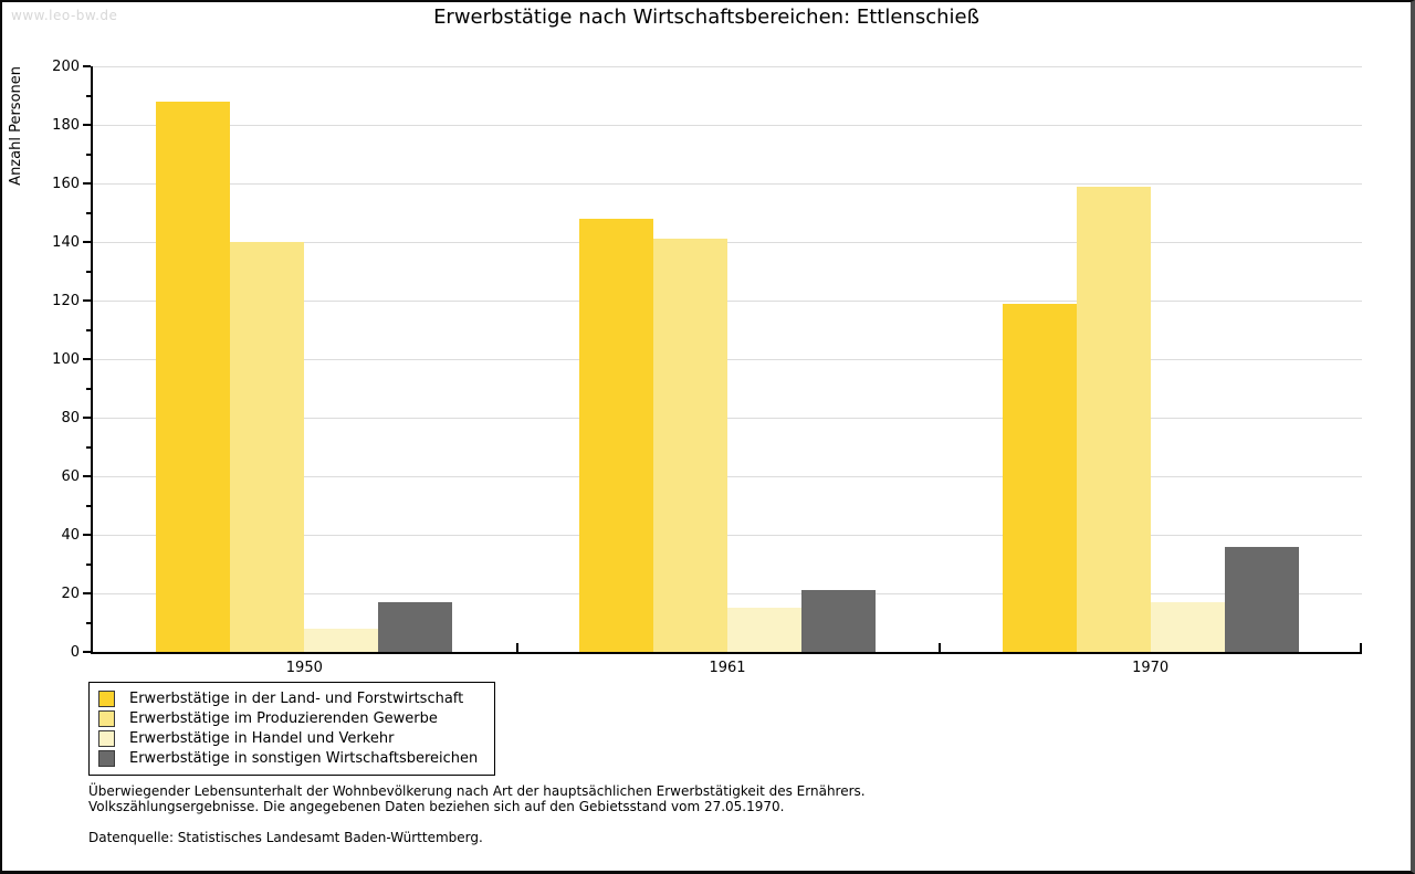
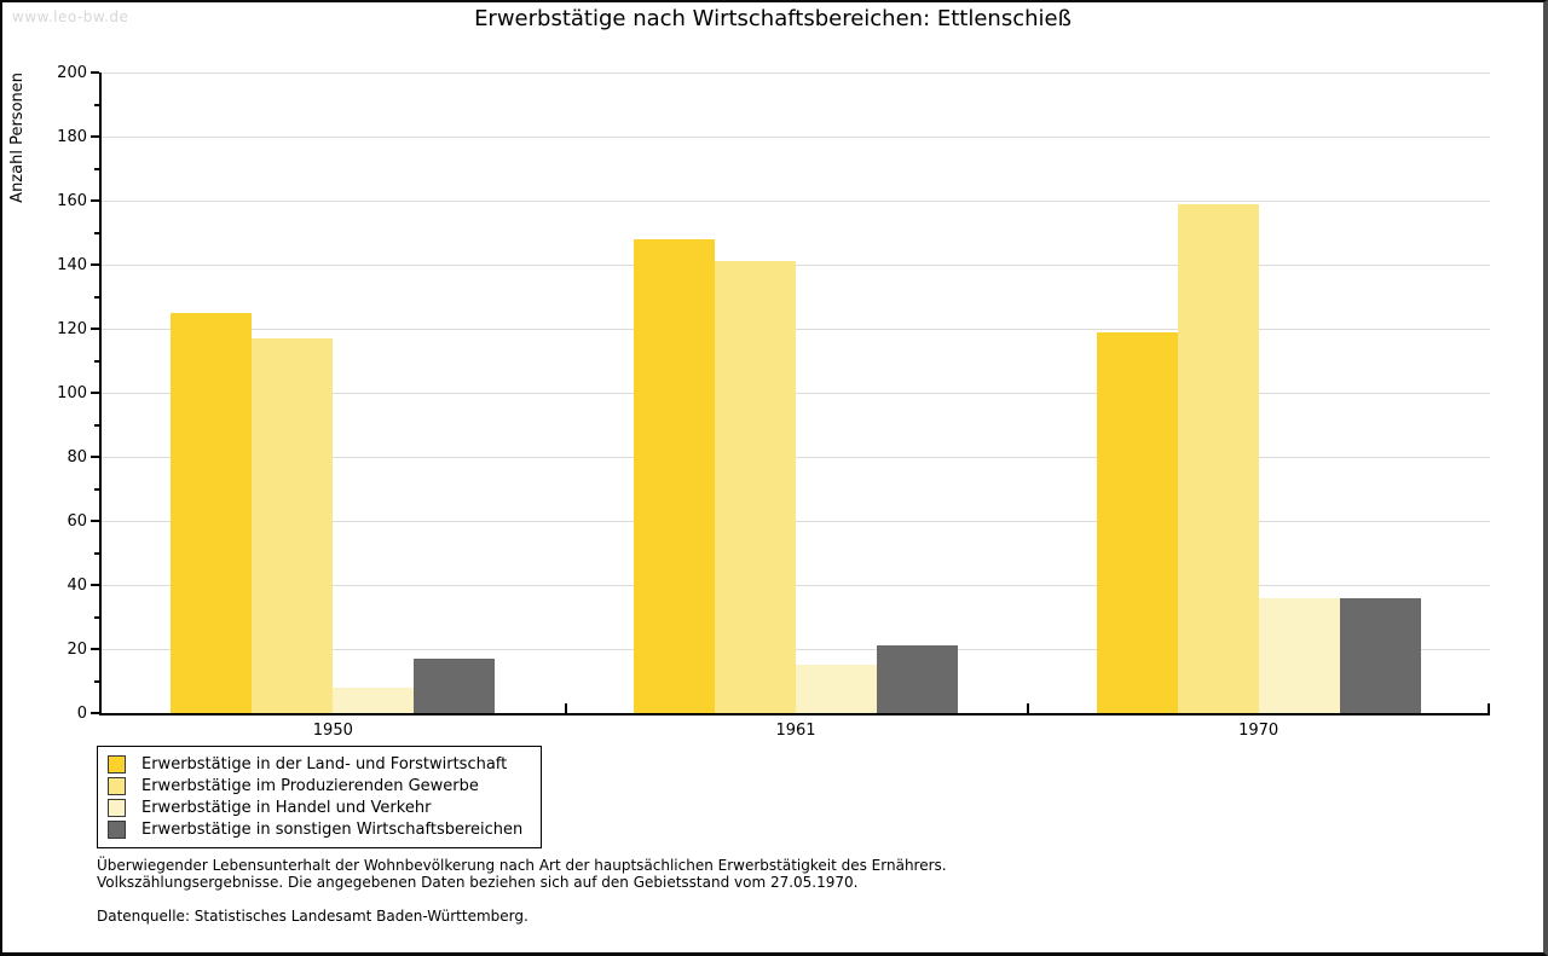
Erwerbstätige in der Land- und Forstwirtschaft/1950: 188 -> 125
Erwerbstätige im Produzierenden Gewerbe/1950: 140 -> 117
Erwerbstätige in Handel und Verkehr/1970: 17 -> 36
